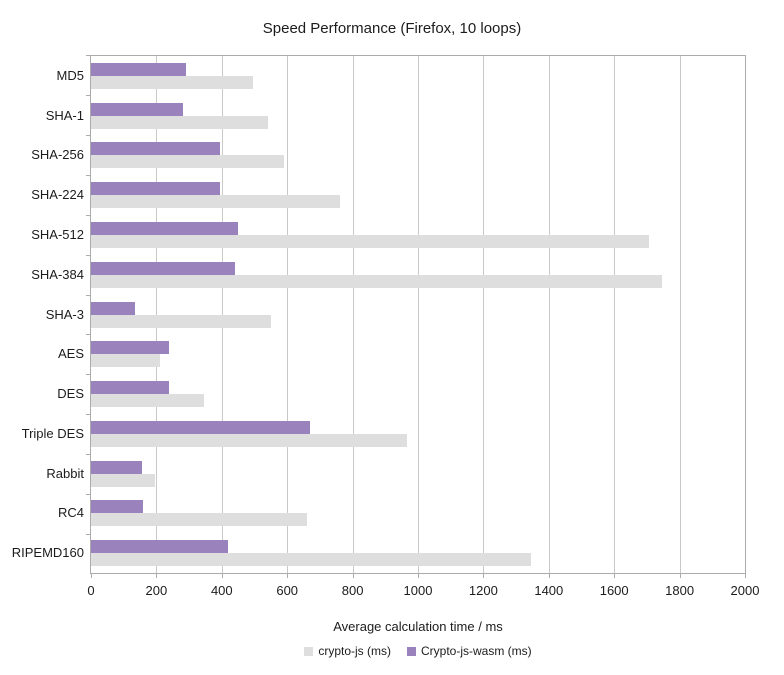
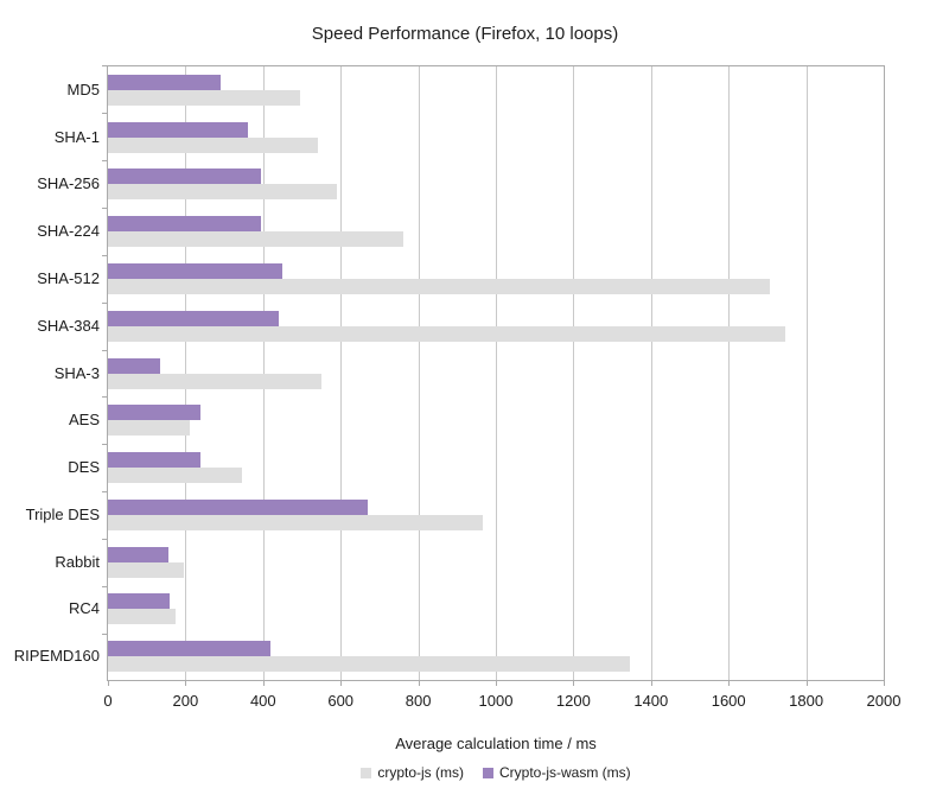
Crypto-js-wasm (ms)/SHA-1: 280 -> 360
crypto-js (ms)/RC4: 660 -> 180
